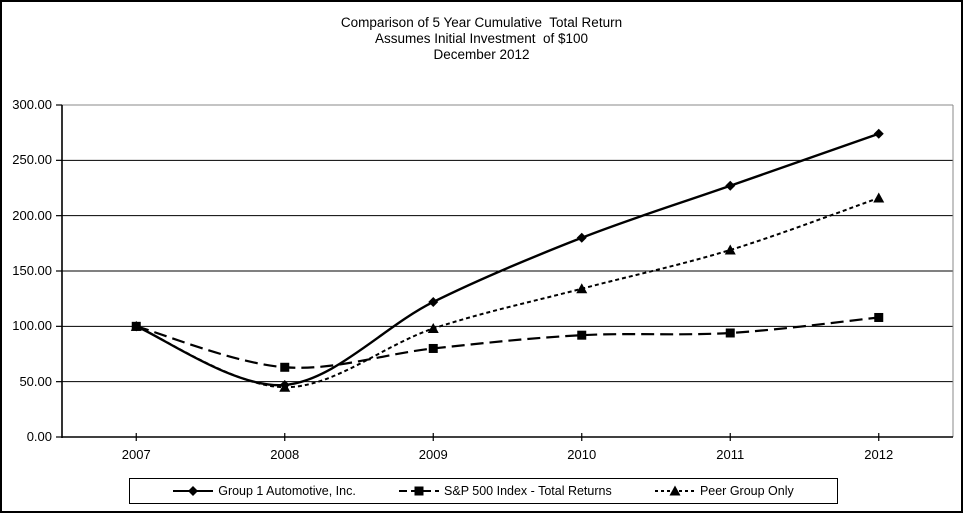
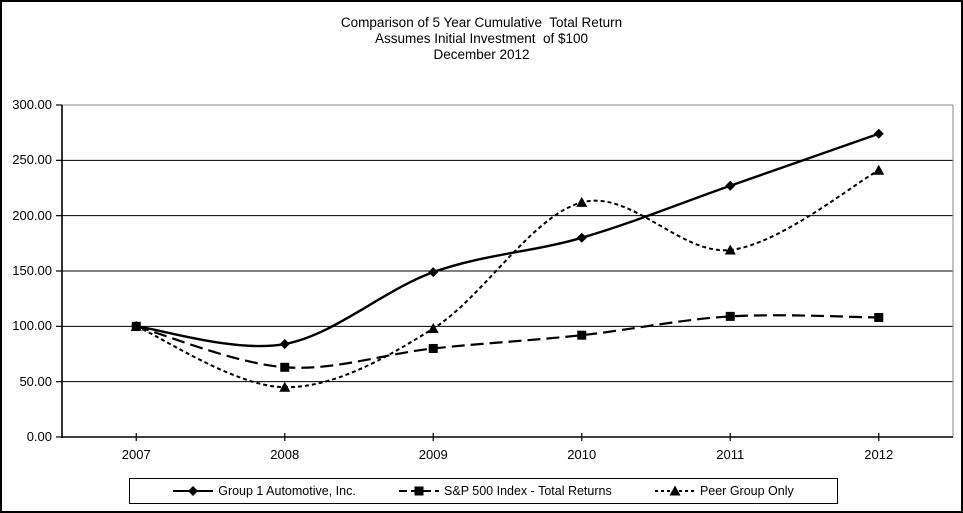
Group 1 Automotive, Inc./2008: 47 -> 84
Group 1 Automotive, Inc./2009: 122 -> 149
Peer Group Only/2010: 134 -> 212
S&P 500 Index - Total Returns/2011: 94 -> 109
Peer Group Only/2012: 216 -> 241
